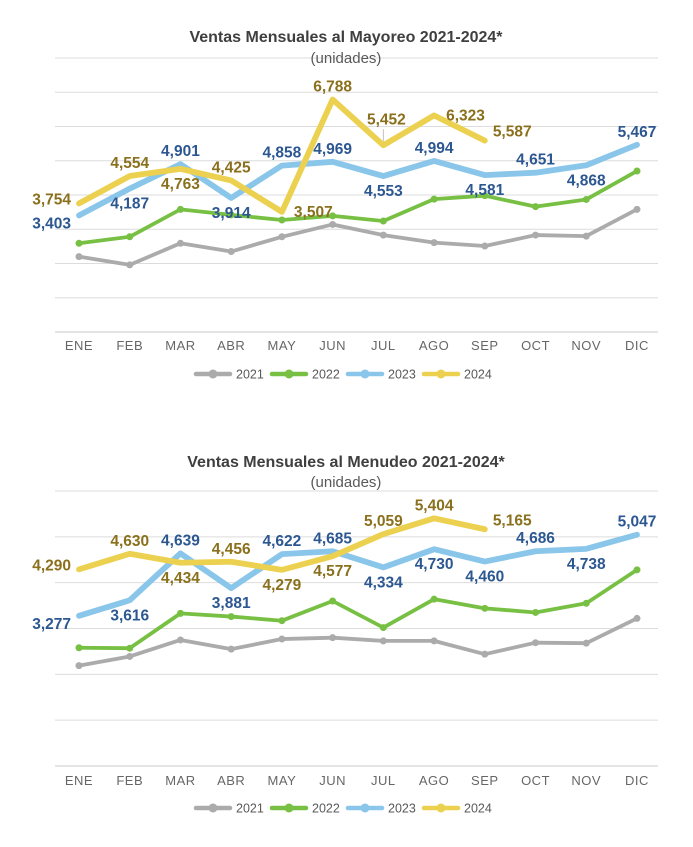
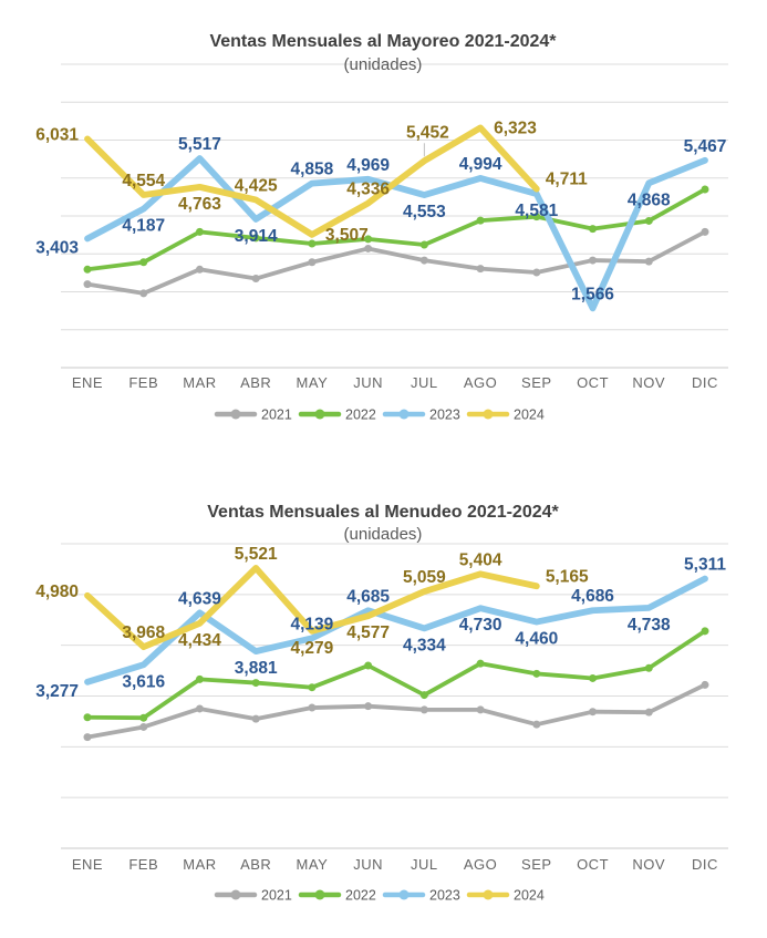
Ventas Mensuales al Mayoreo 2021-2024*/2024/ENE: 3,754 -> 6,031
Ventas Mensuales al Mayoreo 2021-2024*/2023/MAR: 4,901 -> 5,517
Ventas Mensuales al Mayoreo 2021-2024*/2024/JUN: 6,788 -> 4,336
Ventas Mensuales al Mayoreo 2021-2024*/2024/SEP: 5,587 -> 4,711
Ventas Mensuales al Mayoreo 2021-2024*/2023/OCT: 4,651 -> 1,566
Ventas Mensuales al Menudeo 2021-2024*/2024/ENE: 4,290 -> 4,980
Ventas Mensuales al Menudeo 2021-2024*/2024/FEB: 4,630 -> 3,968
Ventas Mensuales al Menudeo 2021-2024*/2024/ABR: 4,456 -> 5,521
Ventas Mensuales al Menudeo 2021-2024*/2023/MAY: 4,622 -> 4,139
Ventas Mensuales al Menudeo 2021-2024*/2023/DIC: 5,047 -> 5,311
